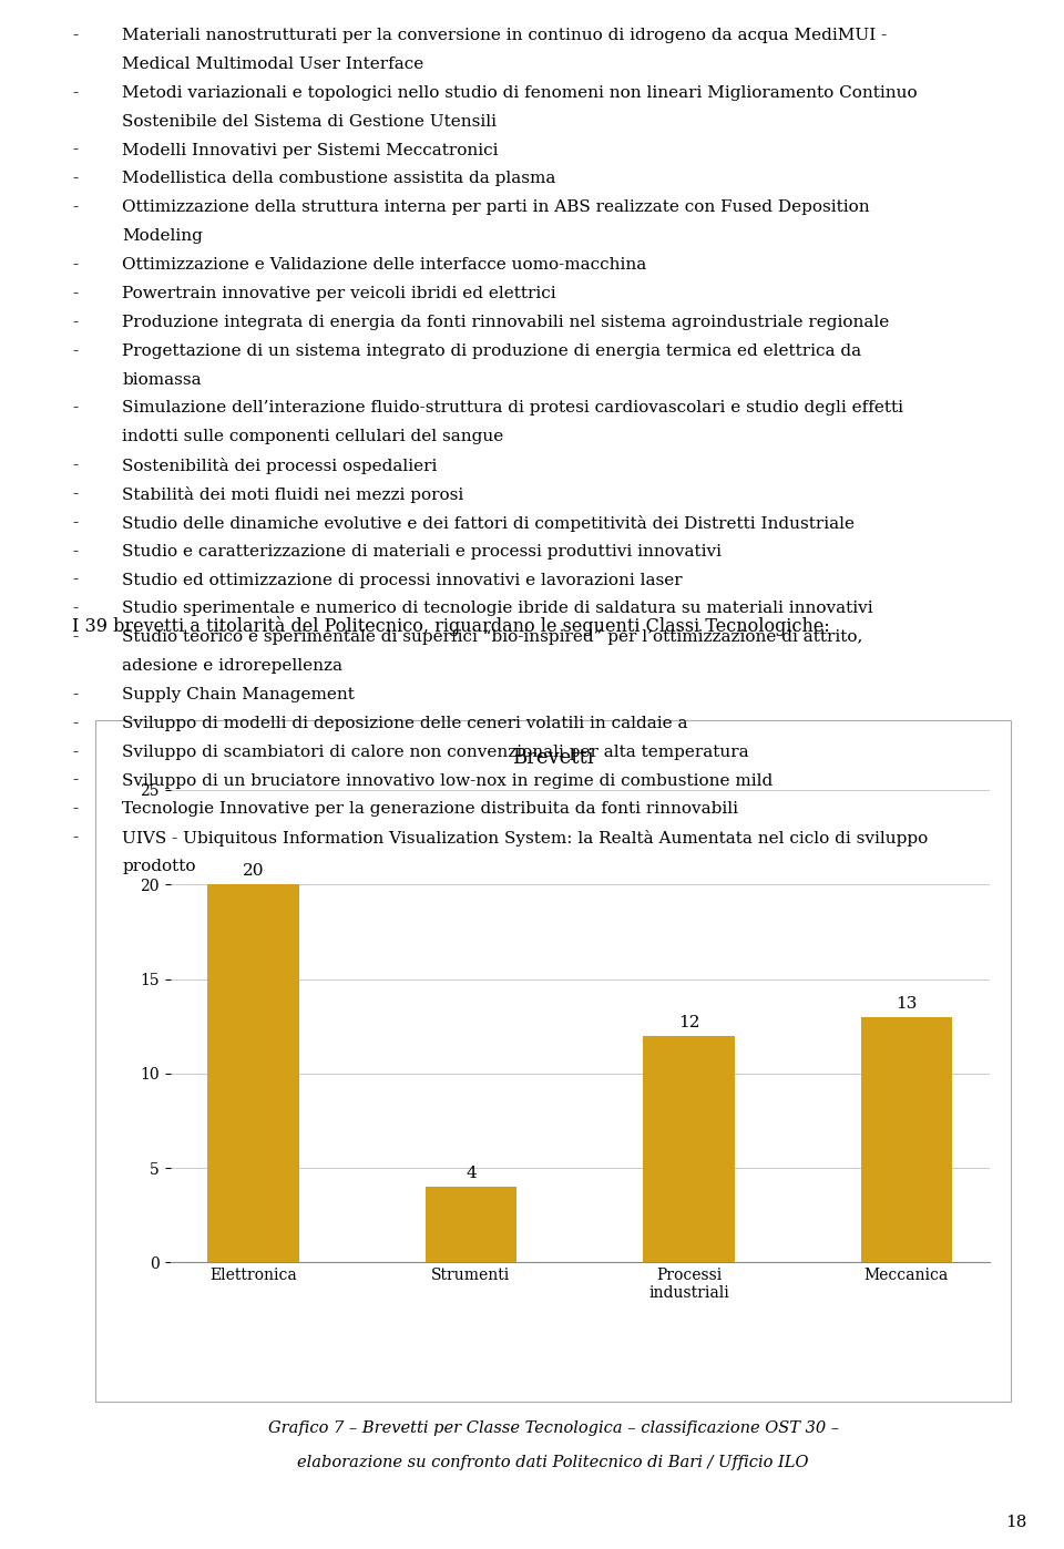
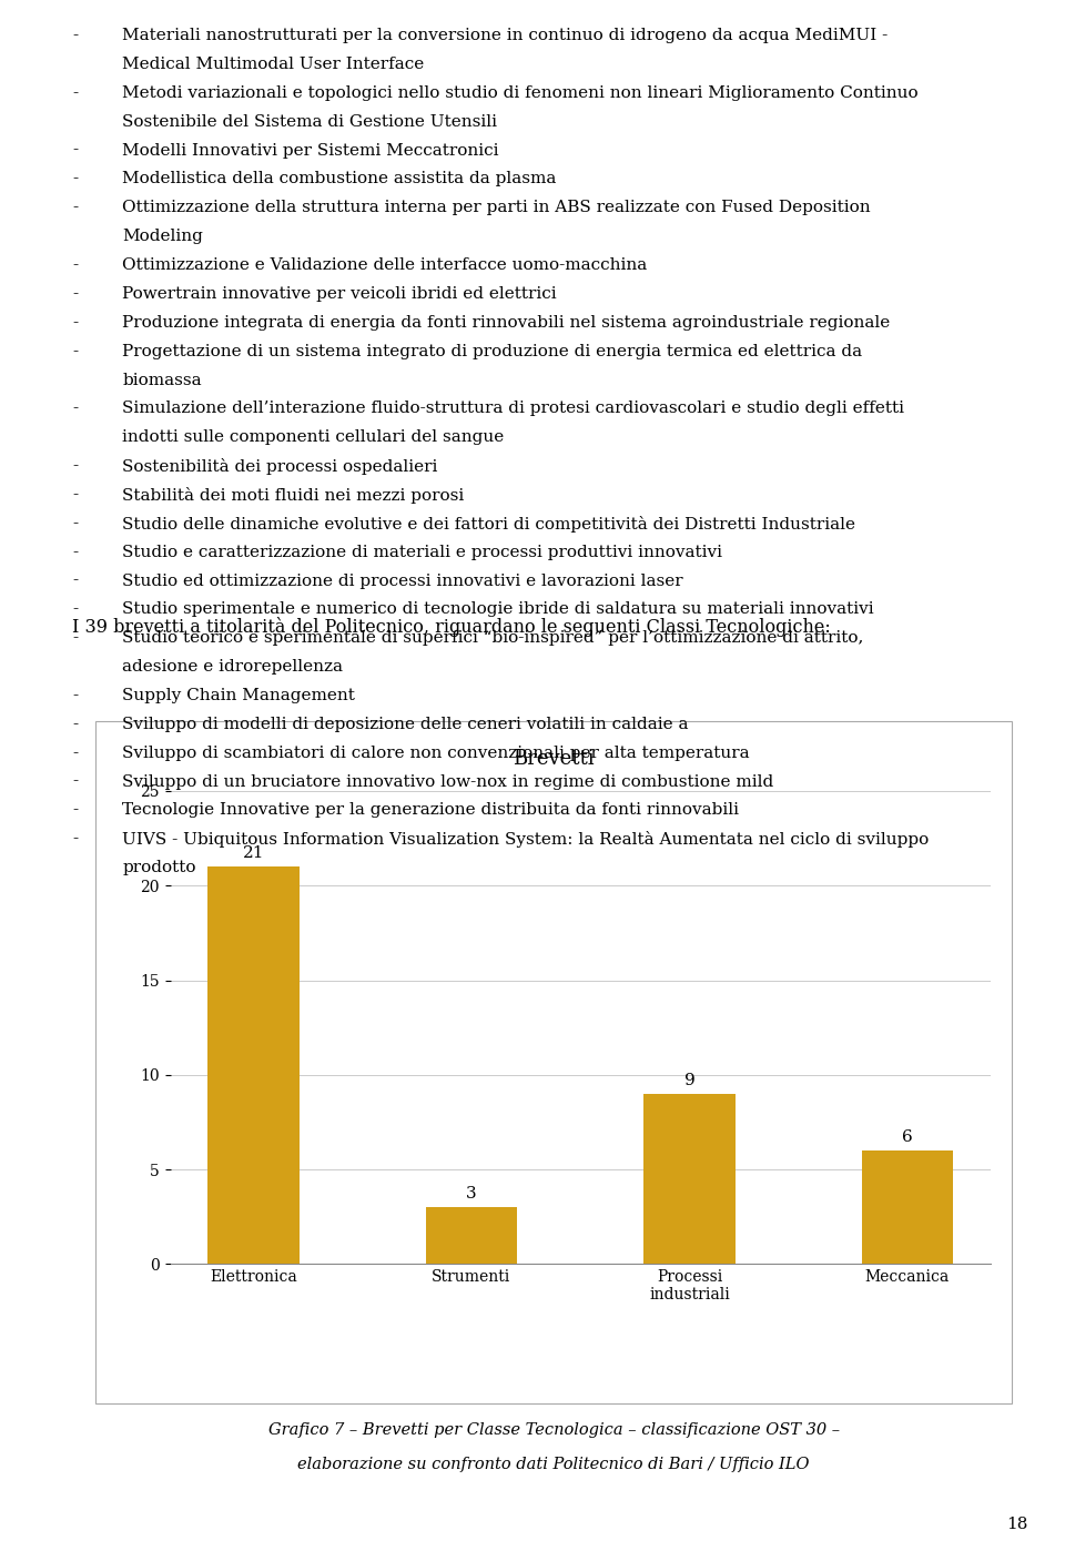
Elettronica: 20 -> 21
Strumenti: 4 -> 3
Processi industriali: 12 -> 9
Meccanica: 13 -> 6
